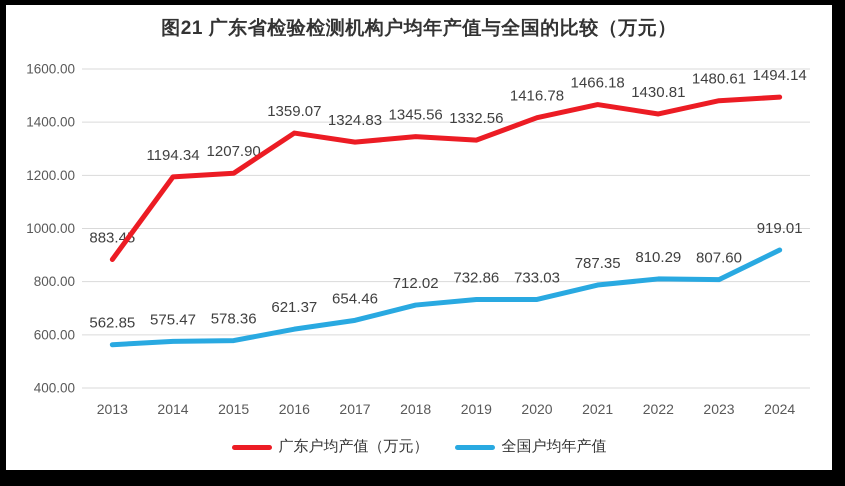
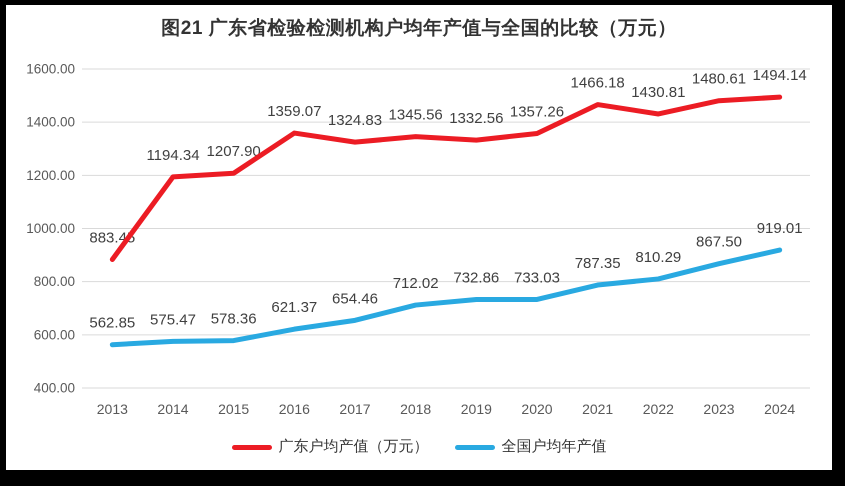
广东户均产值（万元）/2020: 1416.78 -> 1357.26
全国户均年产值/2023: 807.60 -> 867.50
